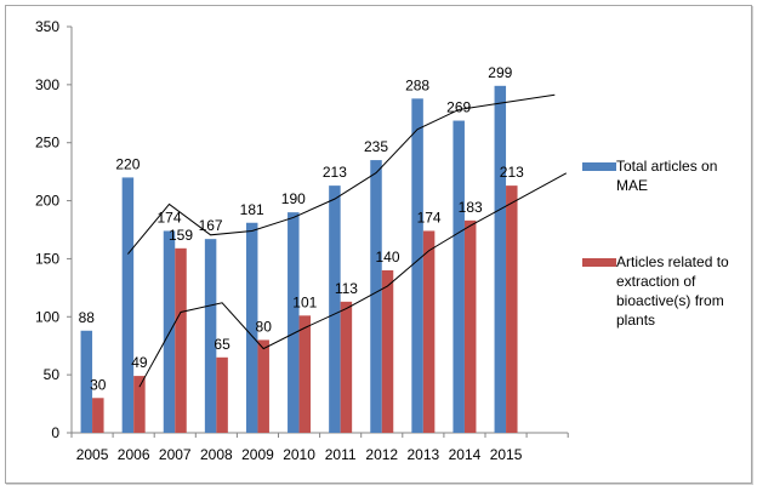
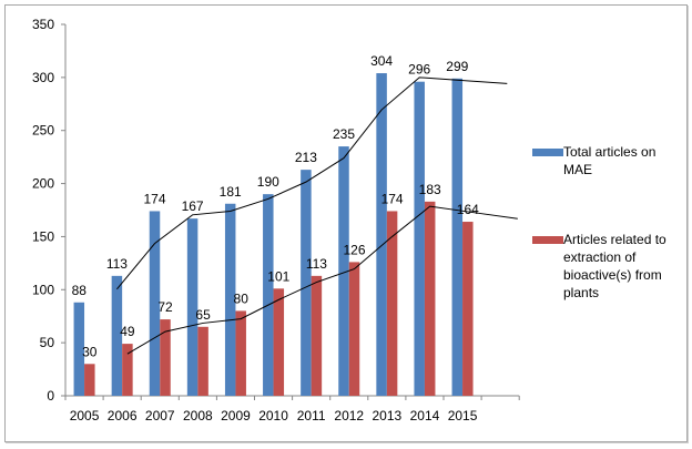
Total articles on MAE/2006: 220 -> 113
Articles related to extraction of bioactive(s) from plants/2007: 159 -> 72
Articles related to extraction of bioactive(s) from plants/2012: 140 -> 126
Total articles on MAE/2013: 288 -> 304
Total articles on MAE/2014: 269 -> 296
Articles related to extraction of bioactive(s) from plants/2015: 213 -> 164
